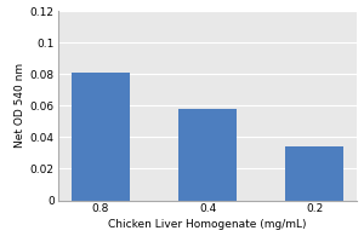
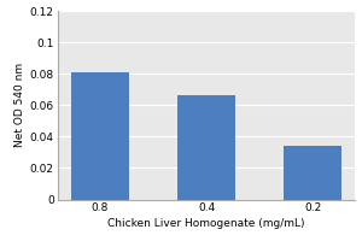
0.4: 0.058 -> 0.066
